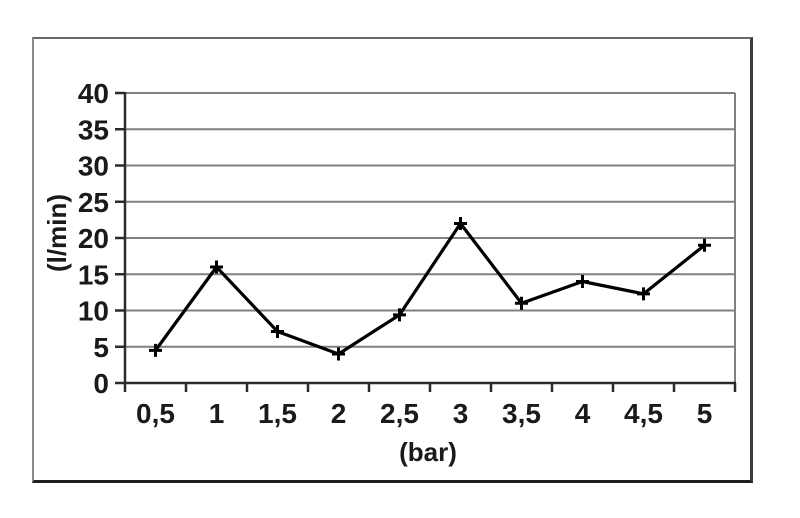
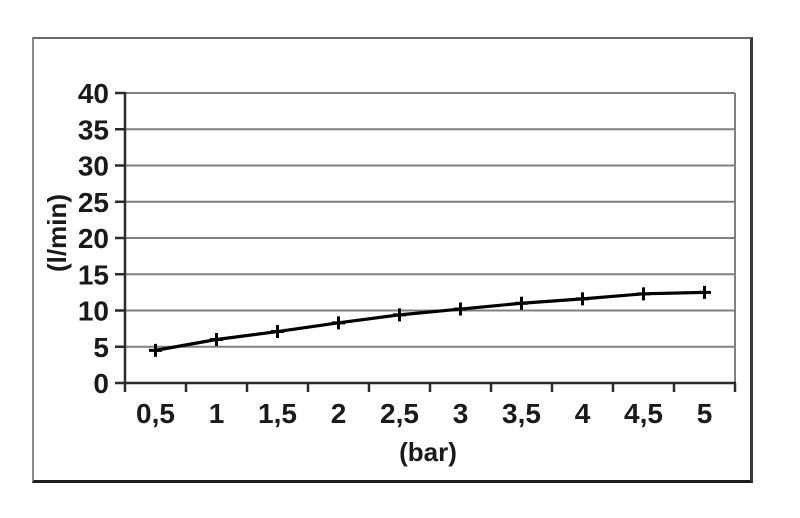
1: 16 -> 6
2: 4 -> 8
3: 22 -> 10
4: 14 -> 12
5: 19 -> 12
